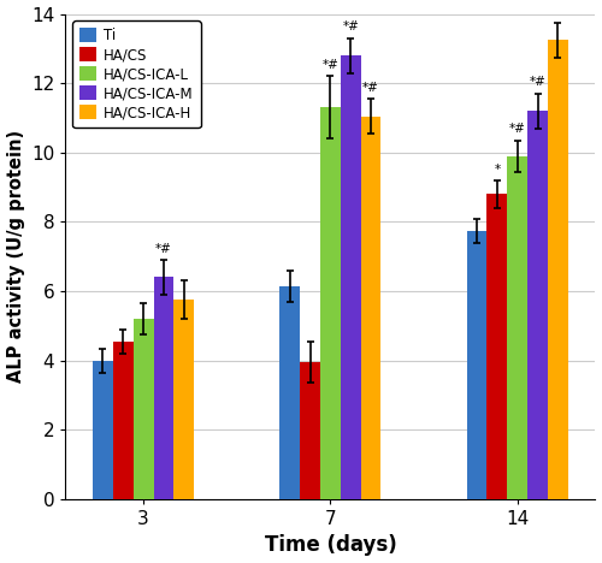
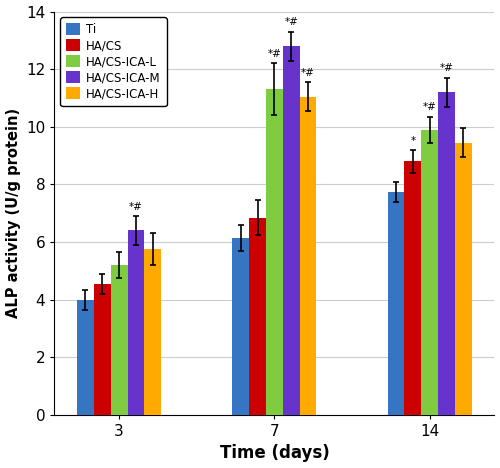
HA/CS/7: 3.95 -> 6.85
HA/CS-ICA-H/14: 13.25 -> 9.45
